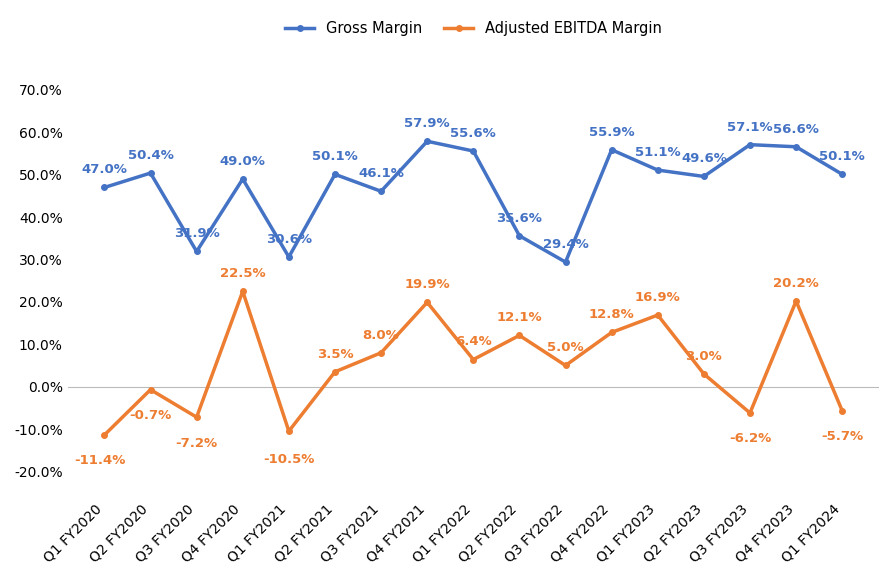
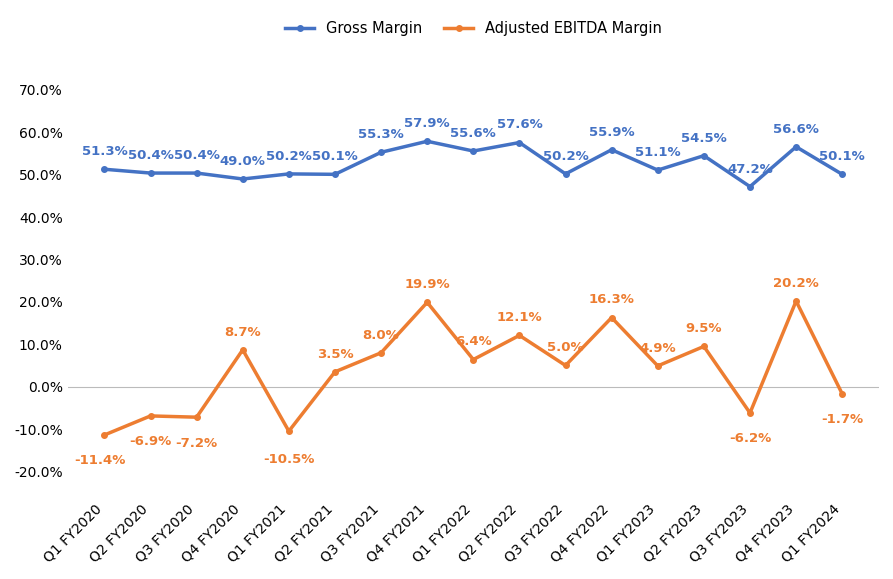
Gross Margin/Q1 FY2020: 47.0% -> 51.3%
Adjusted EBITDA Margin/Q2 FY2020: -0.7% -> -6.9%
Gross Margin/Q3 FY2020: 31.9% -> 50.4%
Adjusted EBITDA Margin/Q4 FY2020: 22.5% -> 8.7%
Gross Margin/Q1 FY2021: 30.6% -> 50.2%
Gross Margin/Q3 FY2021: 46.1% -> 55.3%
Gross Margin/Q2 FY2022: 35.6% -> 57.6%
Gross Margin/Q3 FY2022: 29.4% -> 50.2%
Adjusted EBITDA Margin/Q4 FY2022: 12.8% -> 16.3%
Adjusted EBITDA Margin/Q1 FY2023: 16.9% -> 4.9%
Gross Margin/Q2 FY2023: 49.6% -> 54.5%
Adjusted EBITDA Margin/Q2 FY2023: 3.0% -> 9.5%
Gross Margin/Q3 FY2023: 57.1% -> 47.2%
Adjusted EBITDA Margin/Q1 FY2024: -5.7% -> -1.7%
